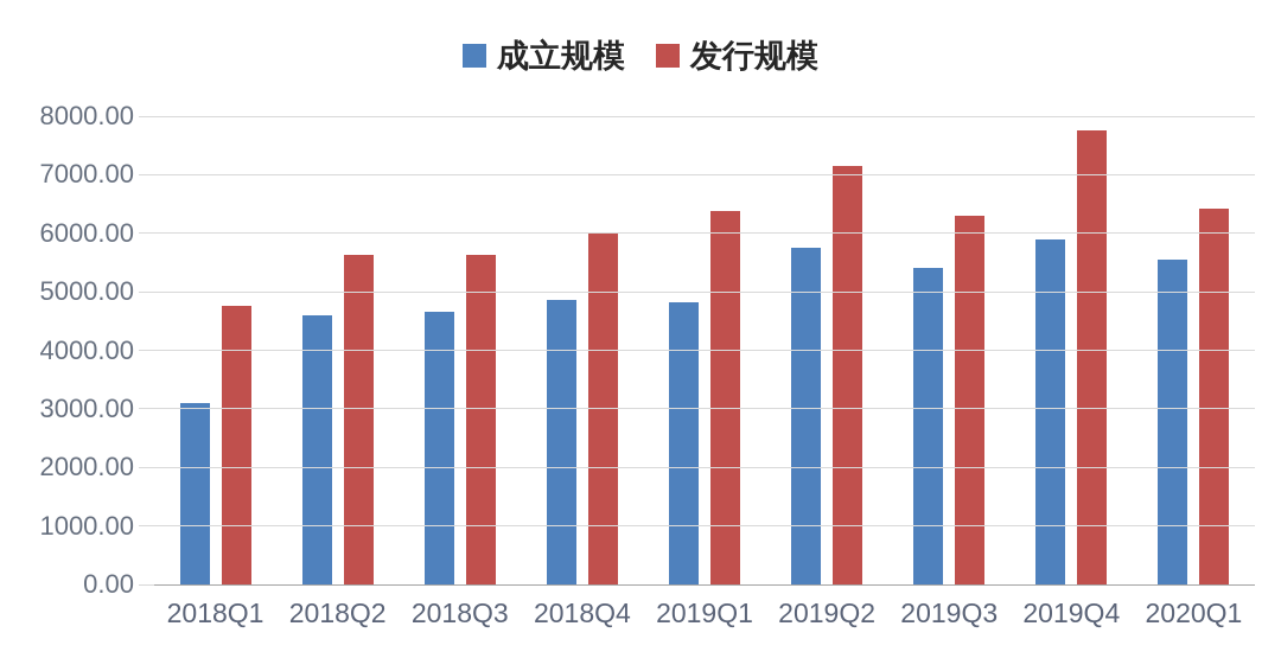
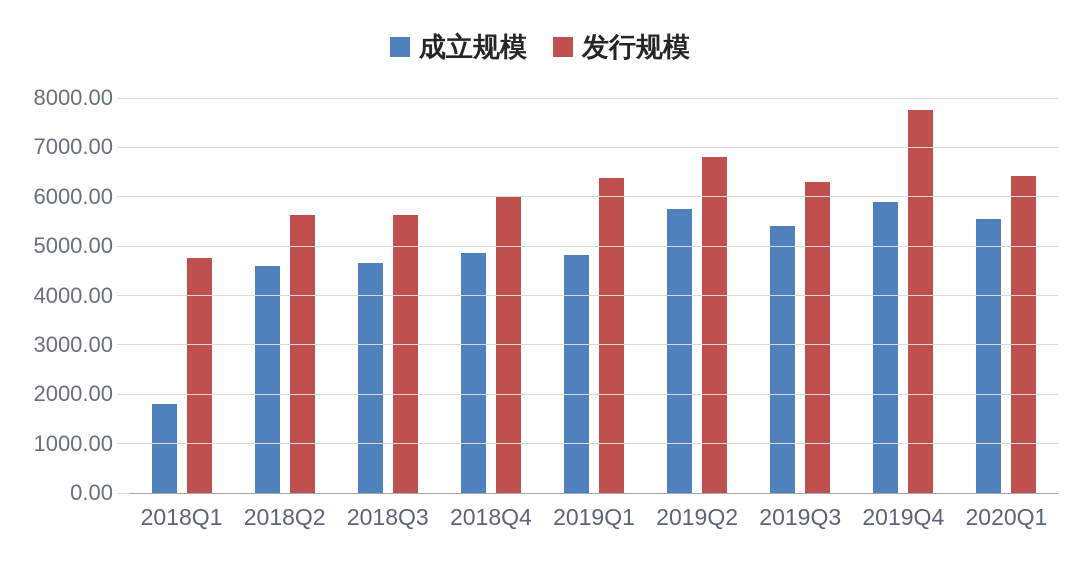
成立规模/2018Q1: 3100 -> 1800
发行规模/2019Q2: 7200 -> 6800
